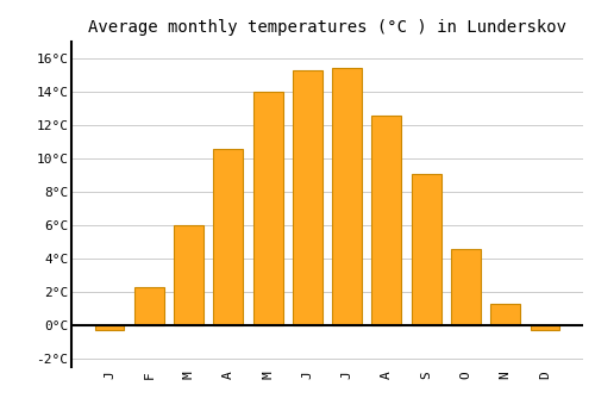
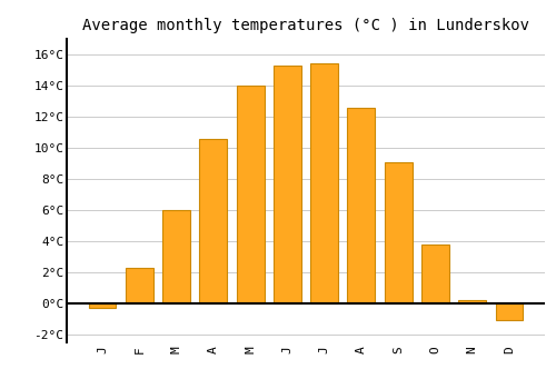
O: 4.6°C -> 3.8°C
N: 1.3°C -> 0.2°C
D: -0.3°C -> -1.1°C
